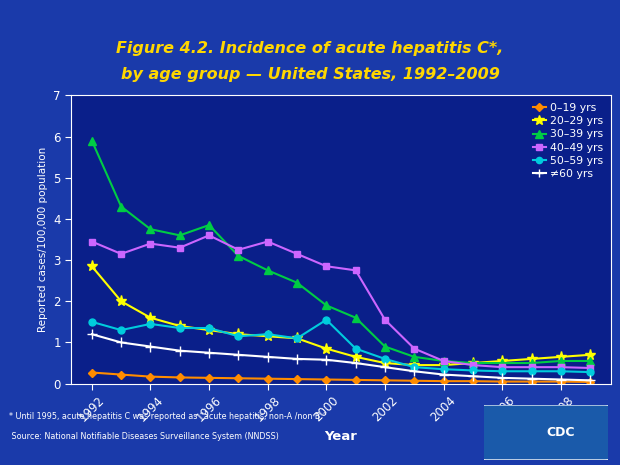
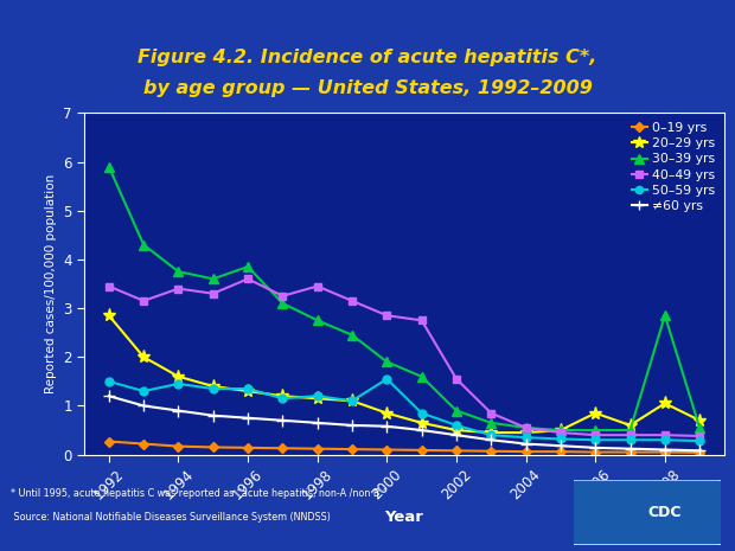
20–29 yrs/2006: 0.55 -> 0.85
20–29 yrs/2008: 0.65 -> 1.05
30–39 yrs/2008: 0.55 -> 2.85
